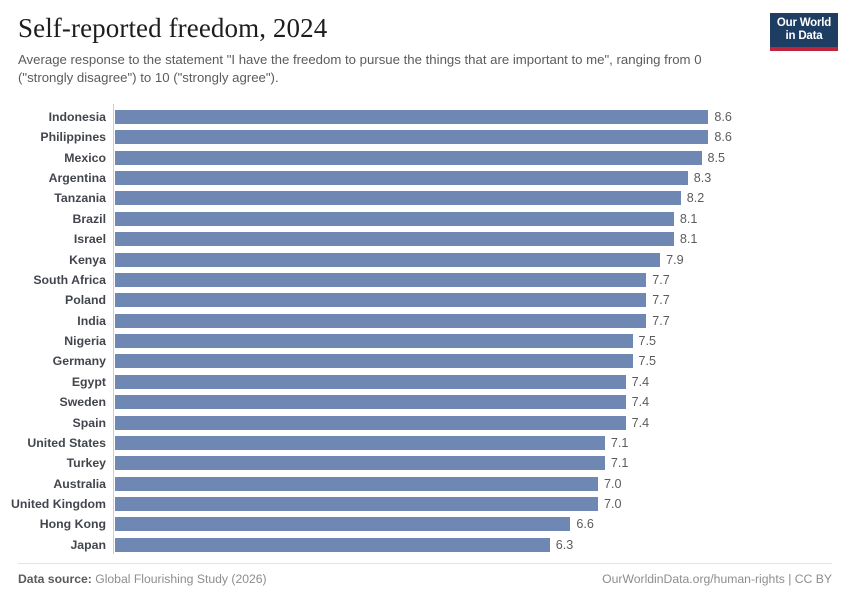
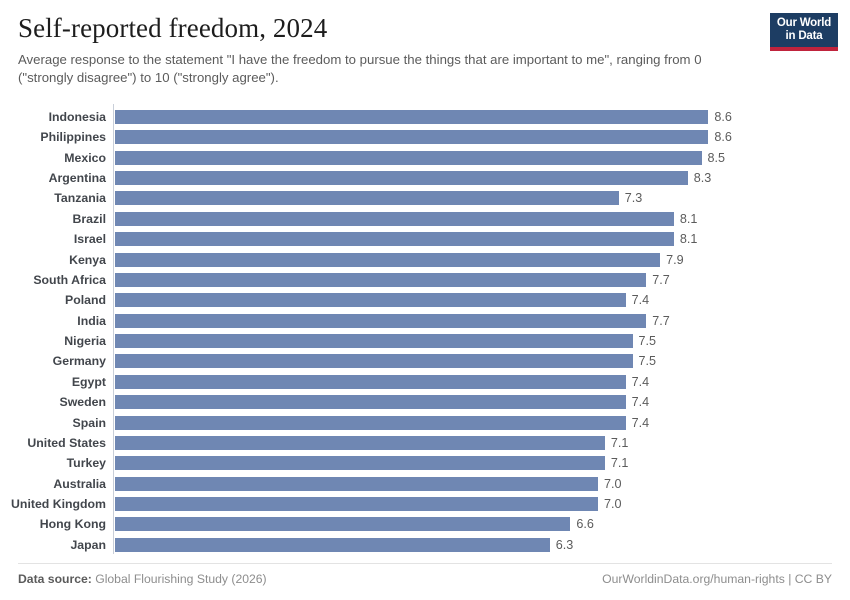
Tanzania: 8.2 -> 7.3
Poland: 7.7 -> 7.4
